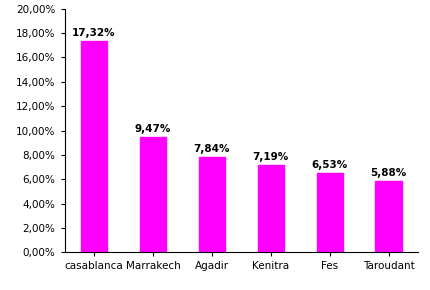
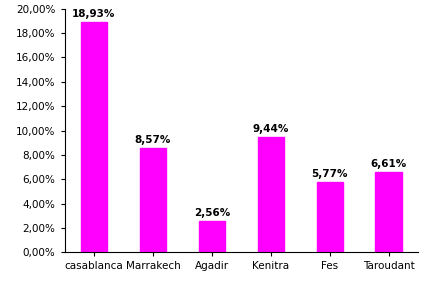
casablanca: 17,32% -> 18,93%
Marrakech: 9,47% -> 8,57%
Agadir: 7,84% -> 2,56%
Kenitra: 7,19% -> 9,44%
Fes: 6,53% -> 5,77%
Taroudant: 5,88% -> 6,61%
